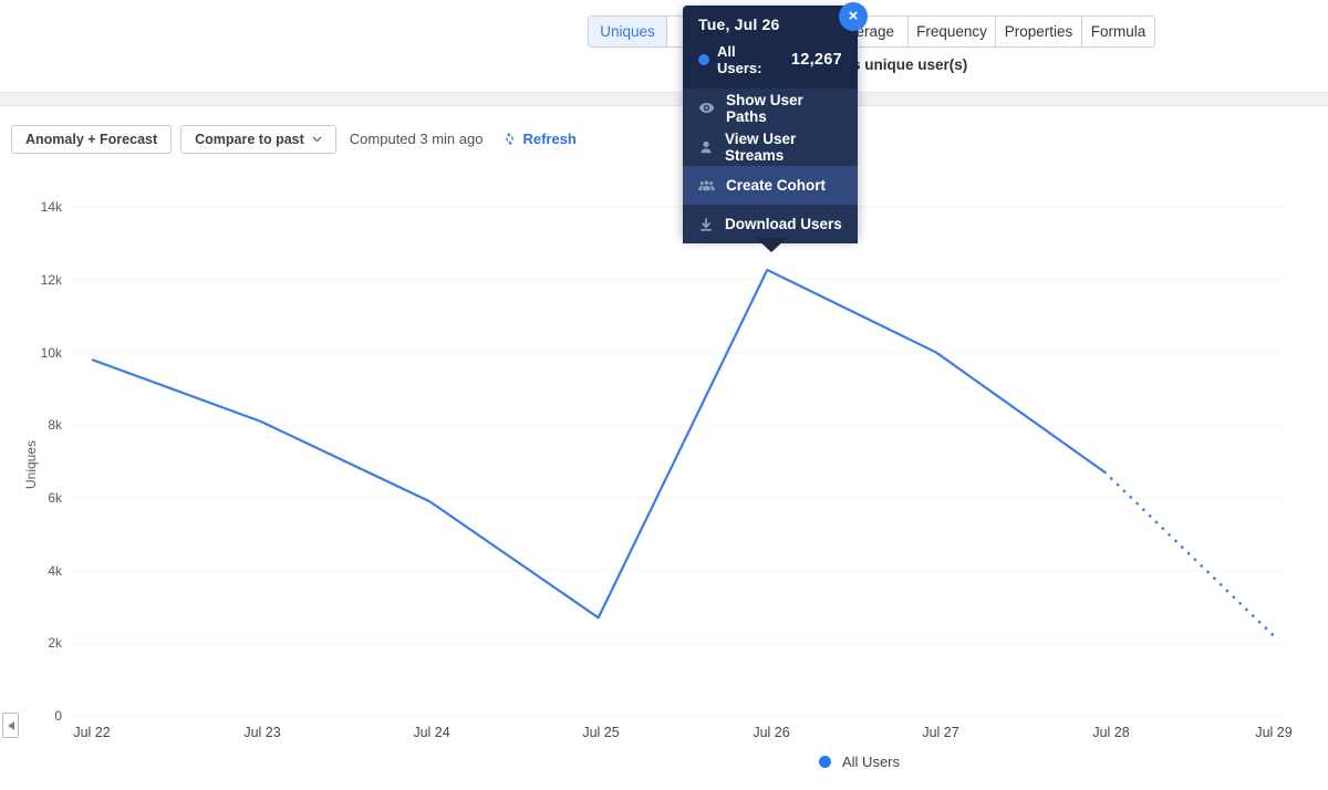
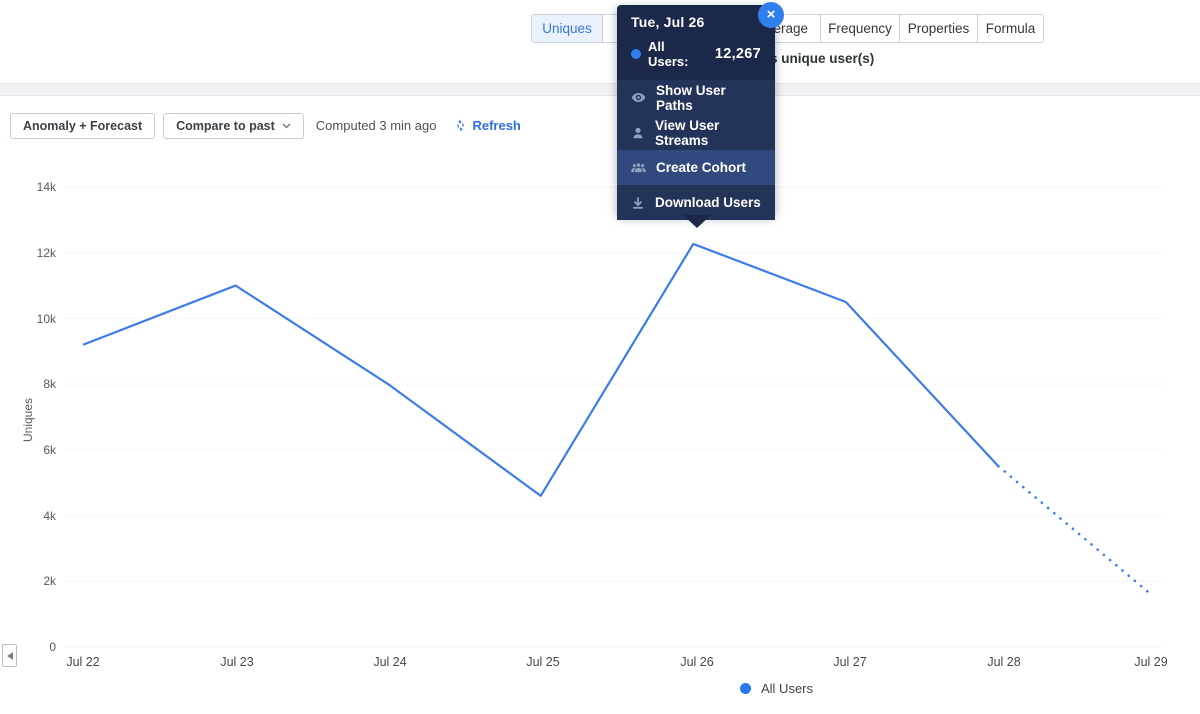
Jul 22: 9.8k -> 9.2k
Jul 23: 8.1k -> 11.0k
Jul 24: 5.9k -> 8.0k
Jul 25: 2.7k -> 4.6k
Jul 27: 10.0k -> 10.5k
Jul 28: 6.7k -> 5.5k
Jul 29: 2.2k -> 1.6k
